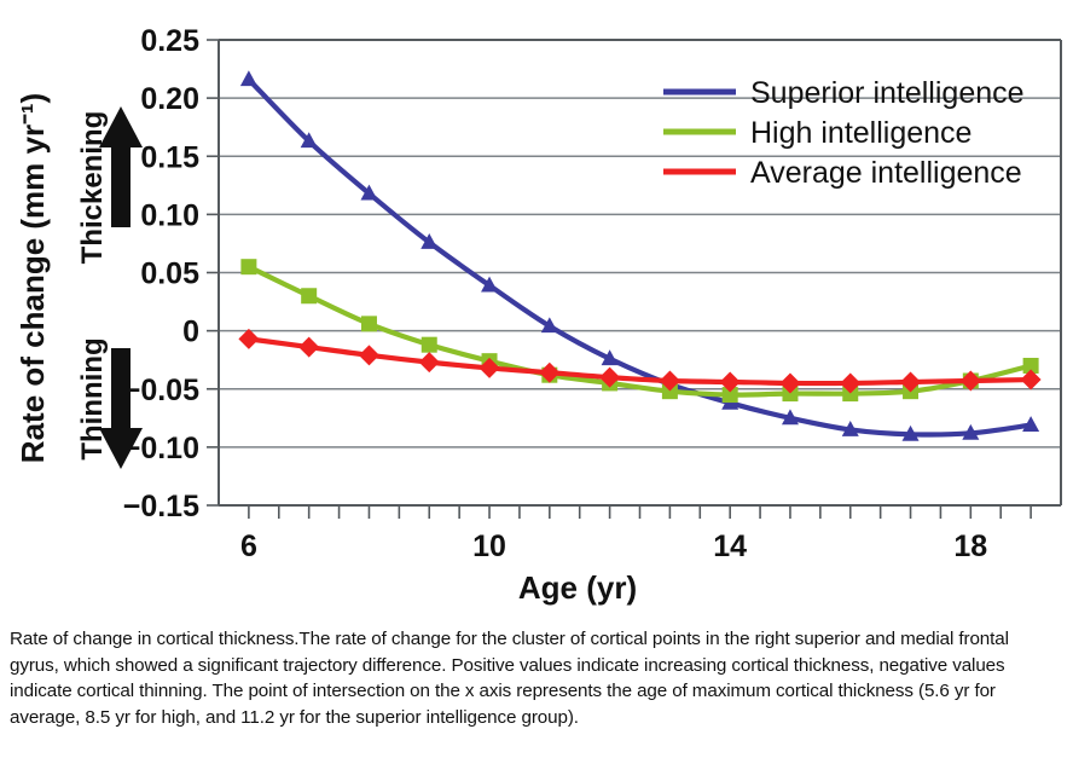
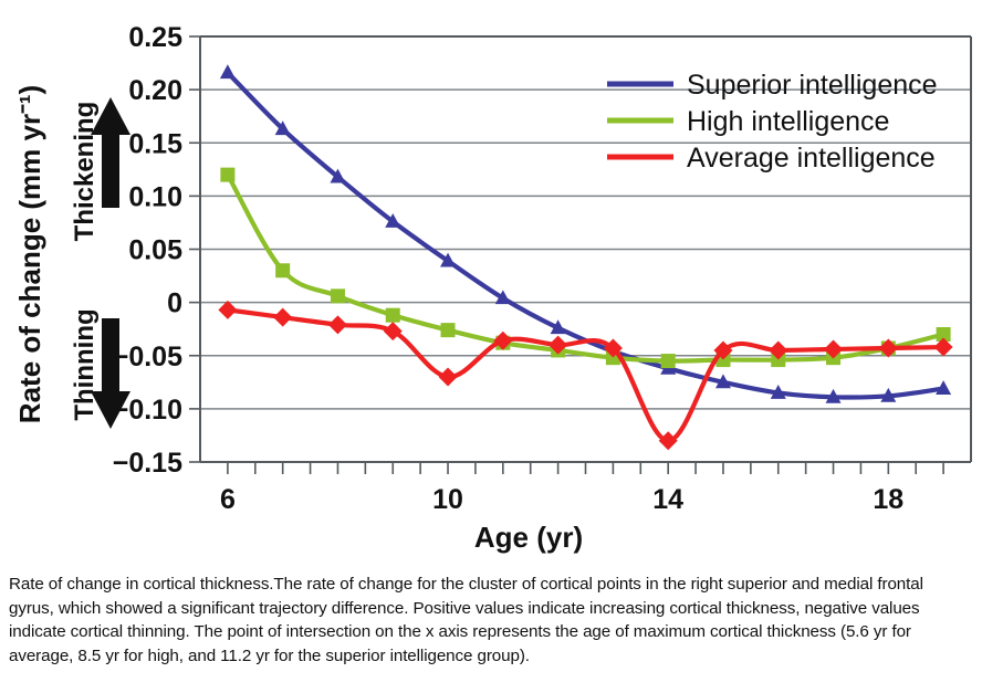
High intelligence/6: 0.06 -> 0.12
Average intelligence/10: -0.03 -> -0.07
Average intelligence/14: -0.04 -> -0.13
